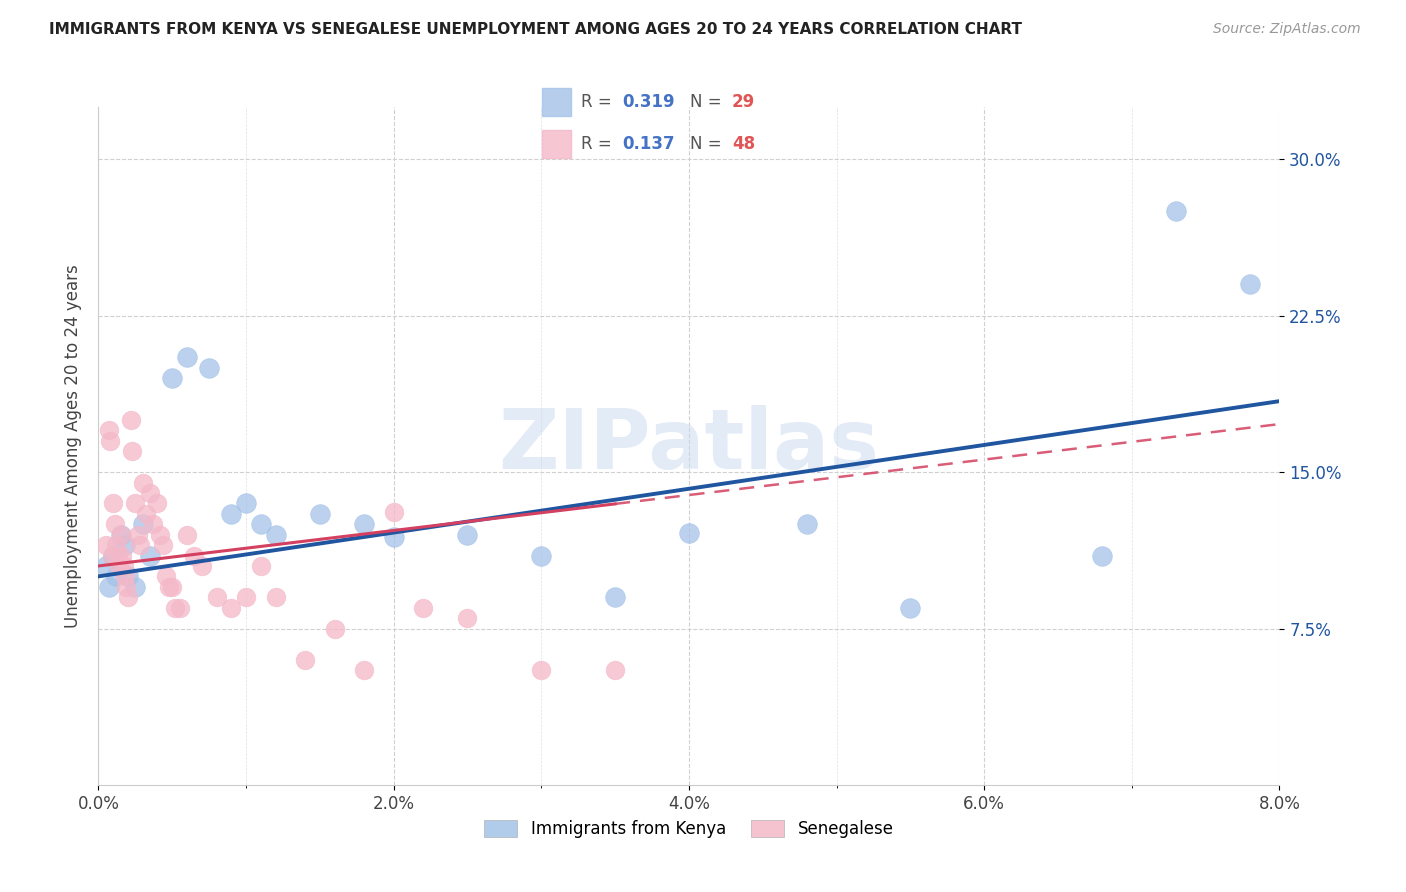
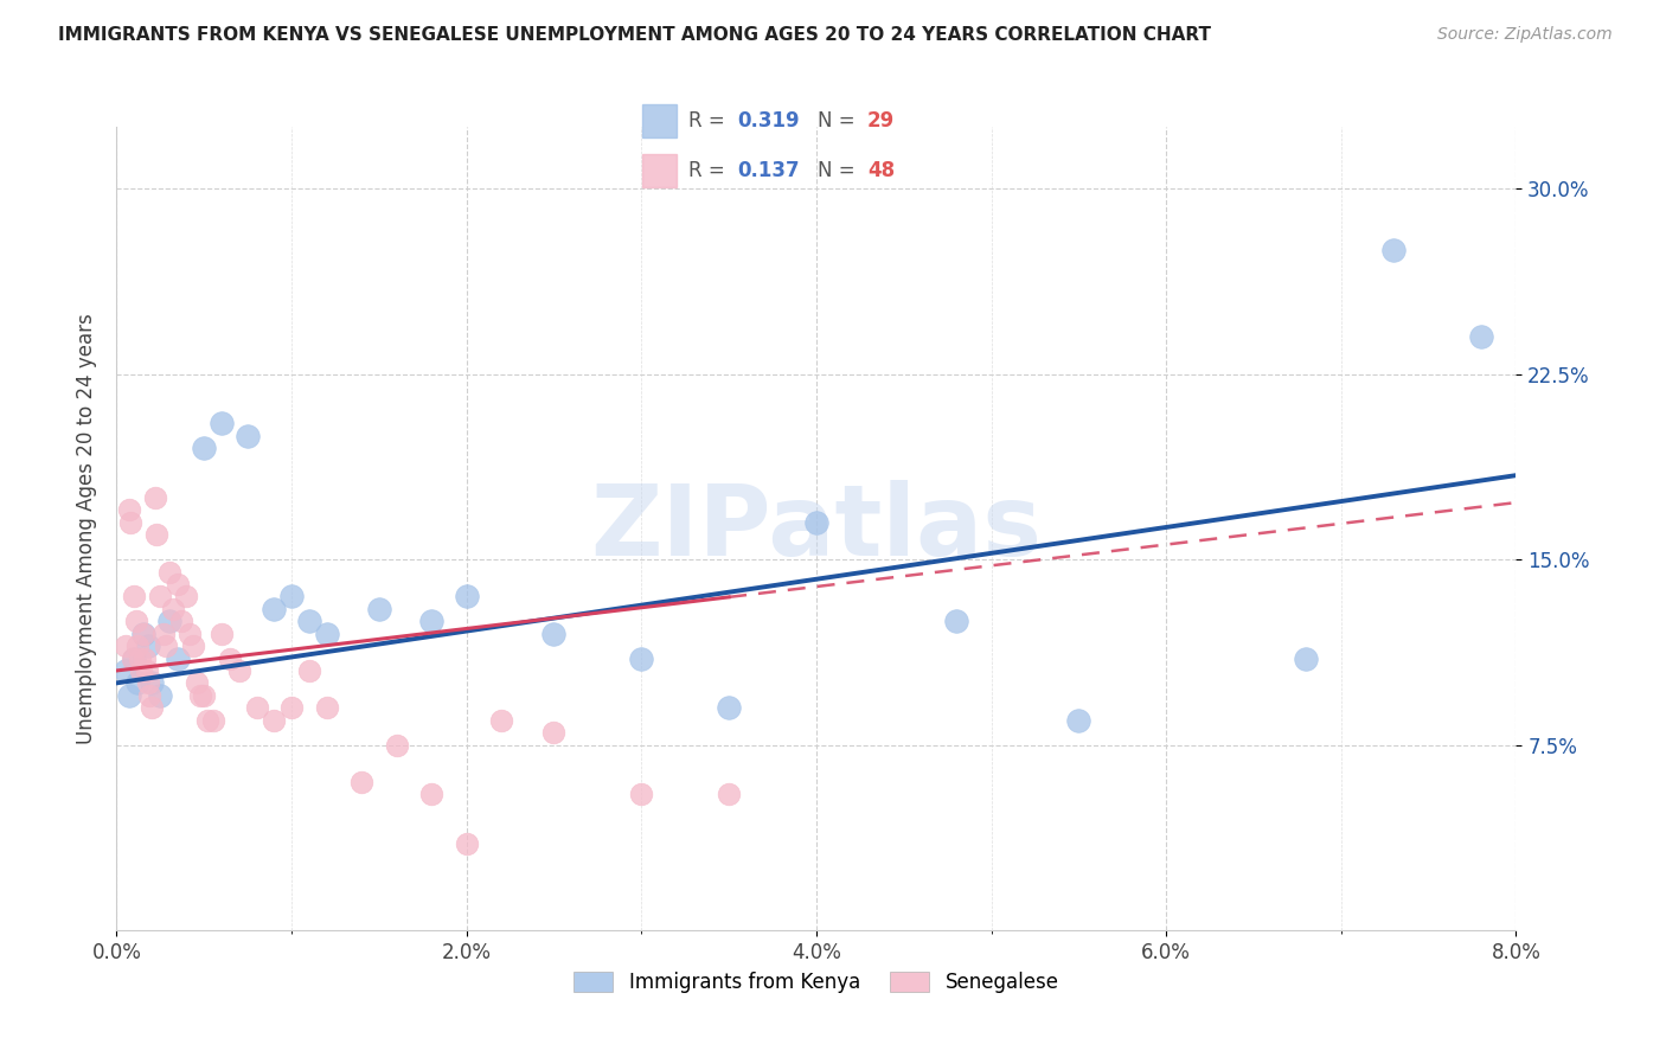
Immigrants from Kenya/2.0%: 11.9% -> 13.5%
Senegalese/2.0%: 13.1% -> 3.5%
Immigrants from Kenya/4.0%: 12.1% -> 16.5%
